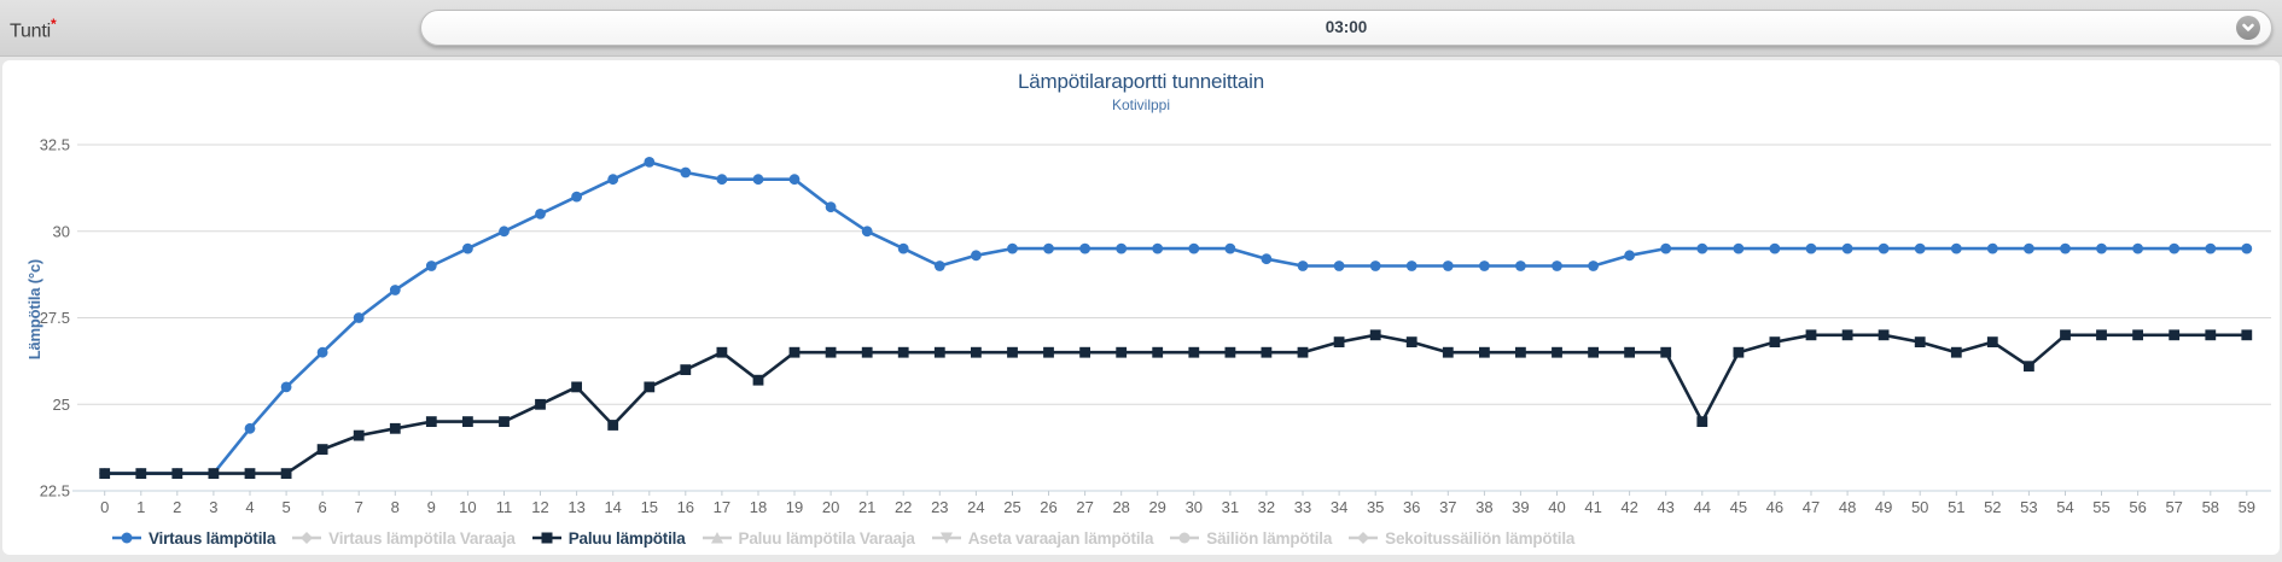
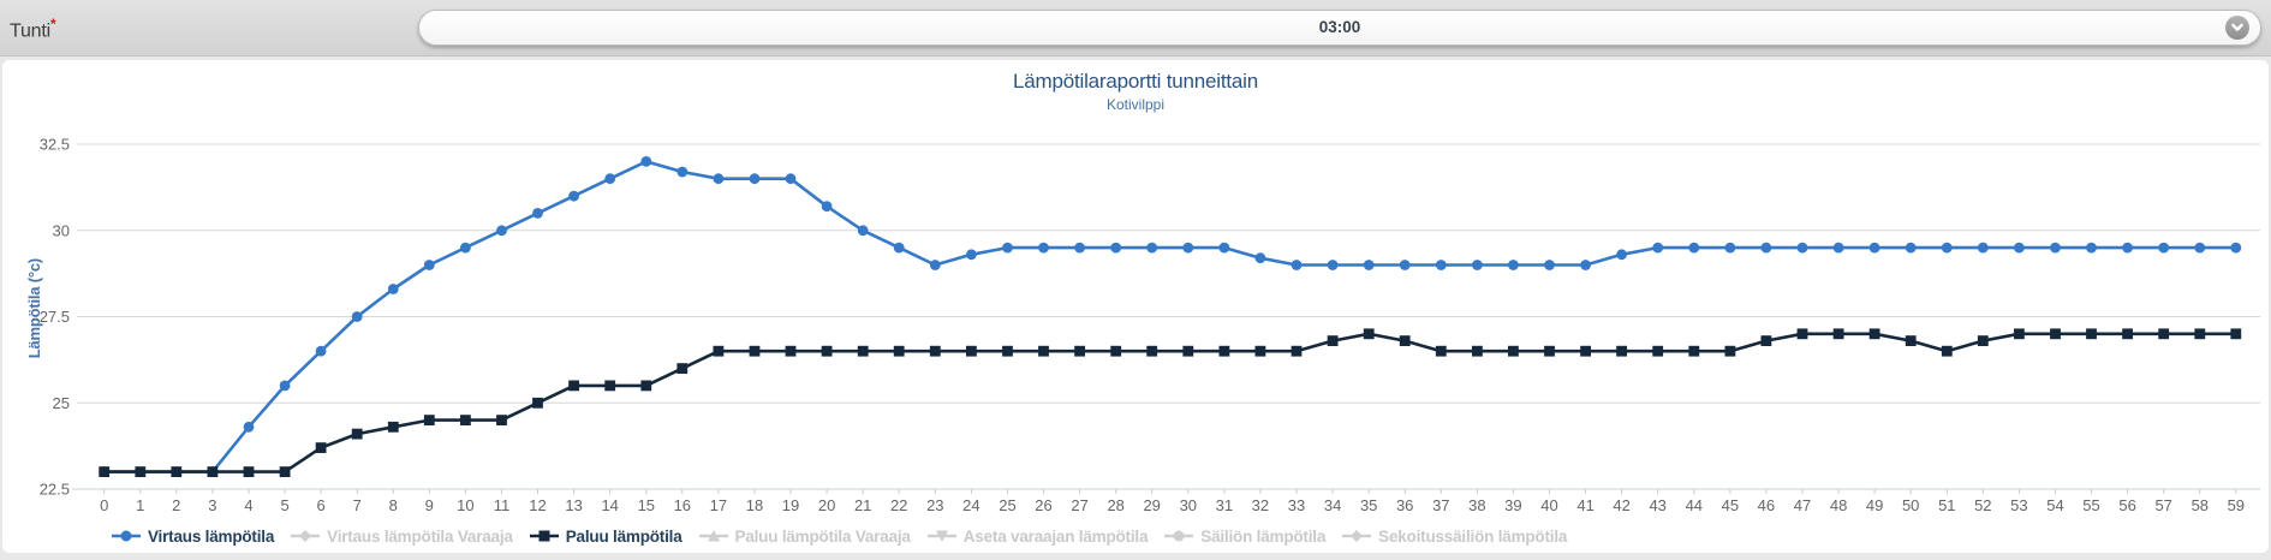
Paluu lämpötila/14: 24.4 -> 25.5
Paluu lämpötila/18: 25.7 -> 26.5
Paluu lämpötila/44: 24.5 -> 26.5
Paluu lämpötila/53: 26.1 -> 27.0
